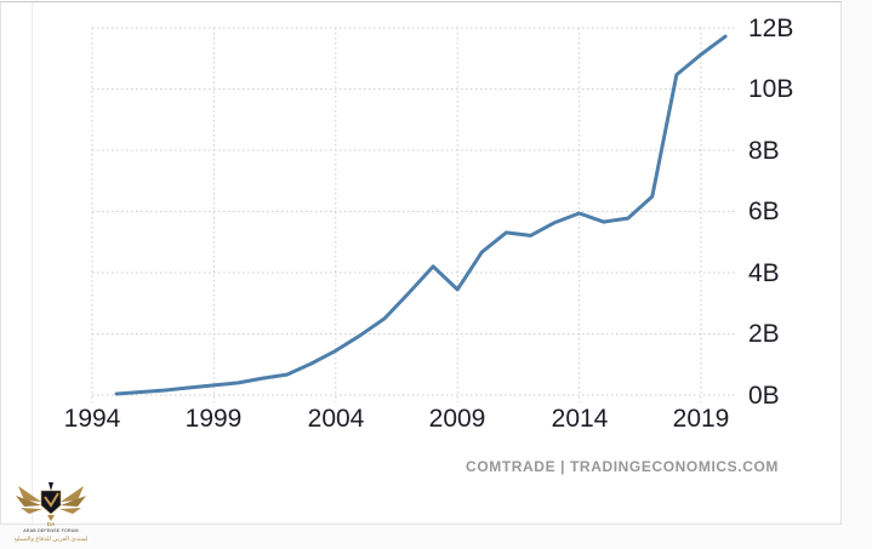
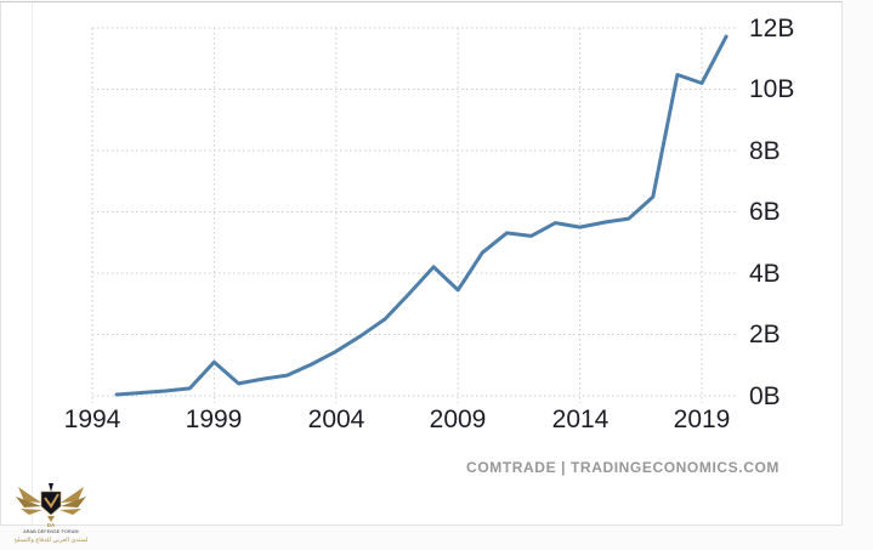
1999: 0.3B -> 1.1B
2014: 5.9B -> 5.5B
2019: 11.1B -> 10.2B
